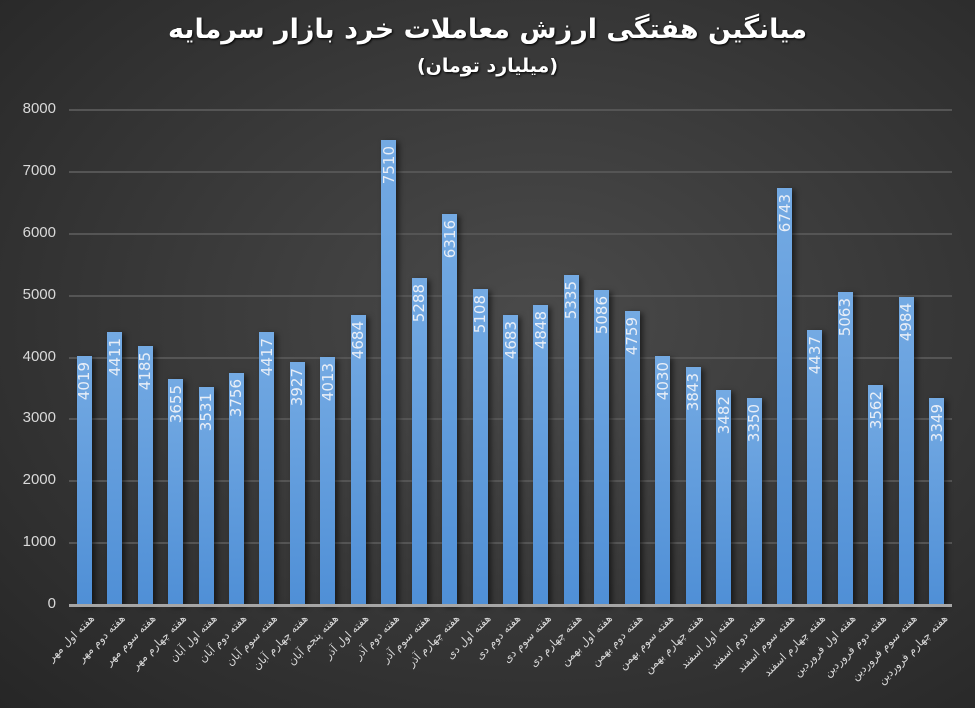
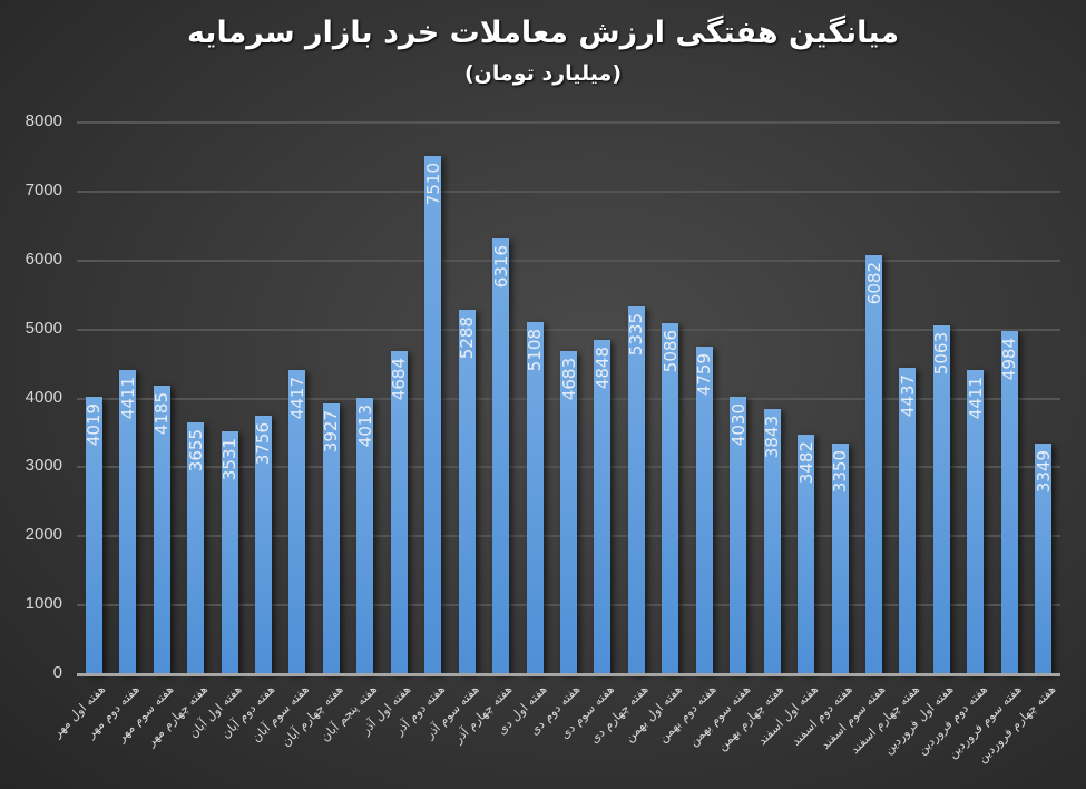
هفته سوم اسفند: 6743 -> 6082
هفته دوم فروردین: 3562 -> 4411
